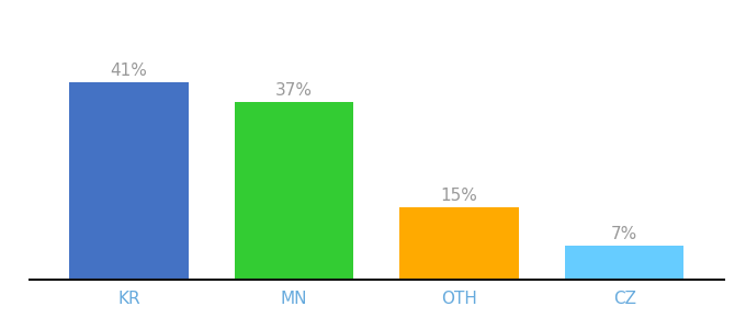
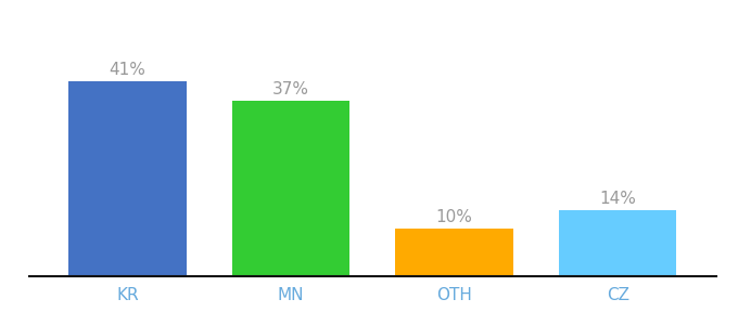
OTH: 15% -> 10%
CZ: 7% -> 14%
